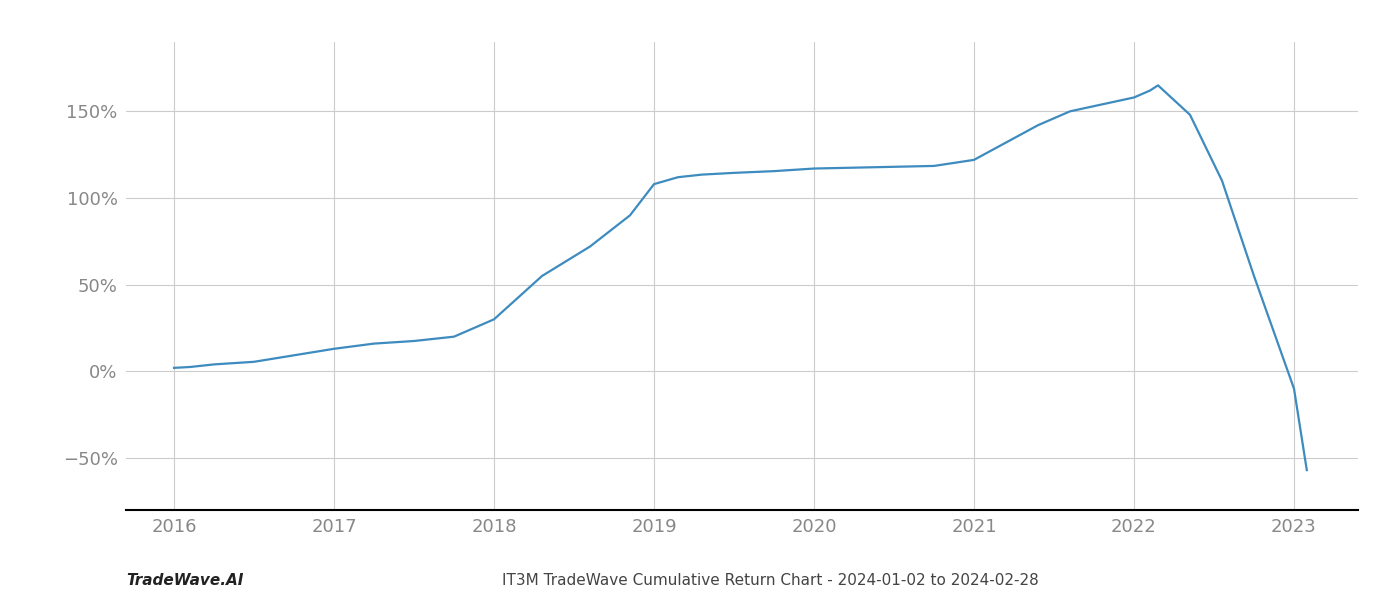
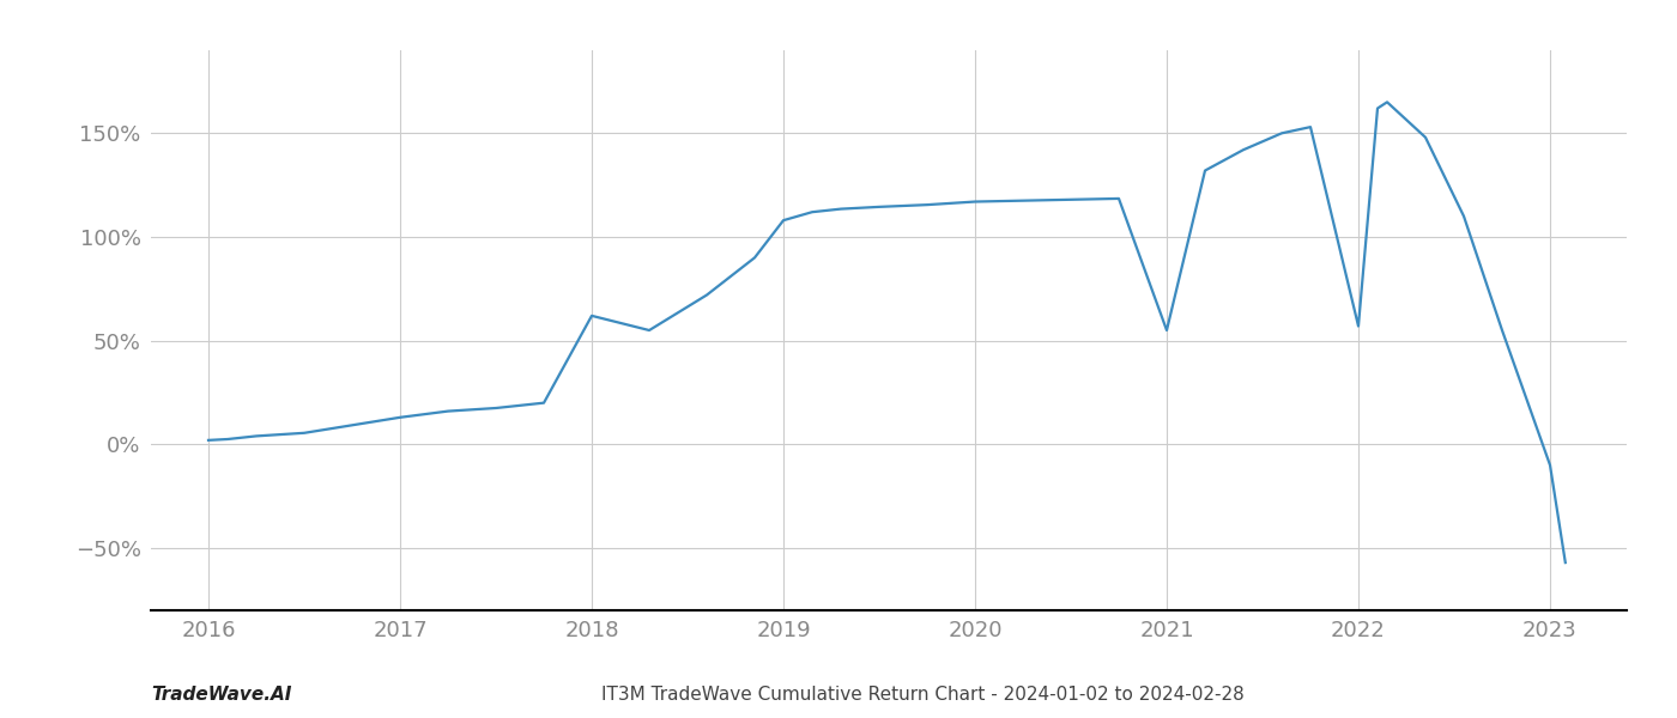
2018: 30% -> 62%
2021: 122% -> 55%
2022: 158% -> 57%
